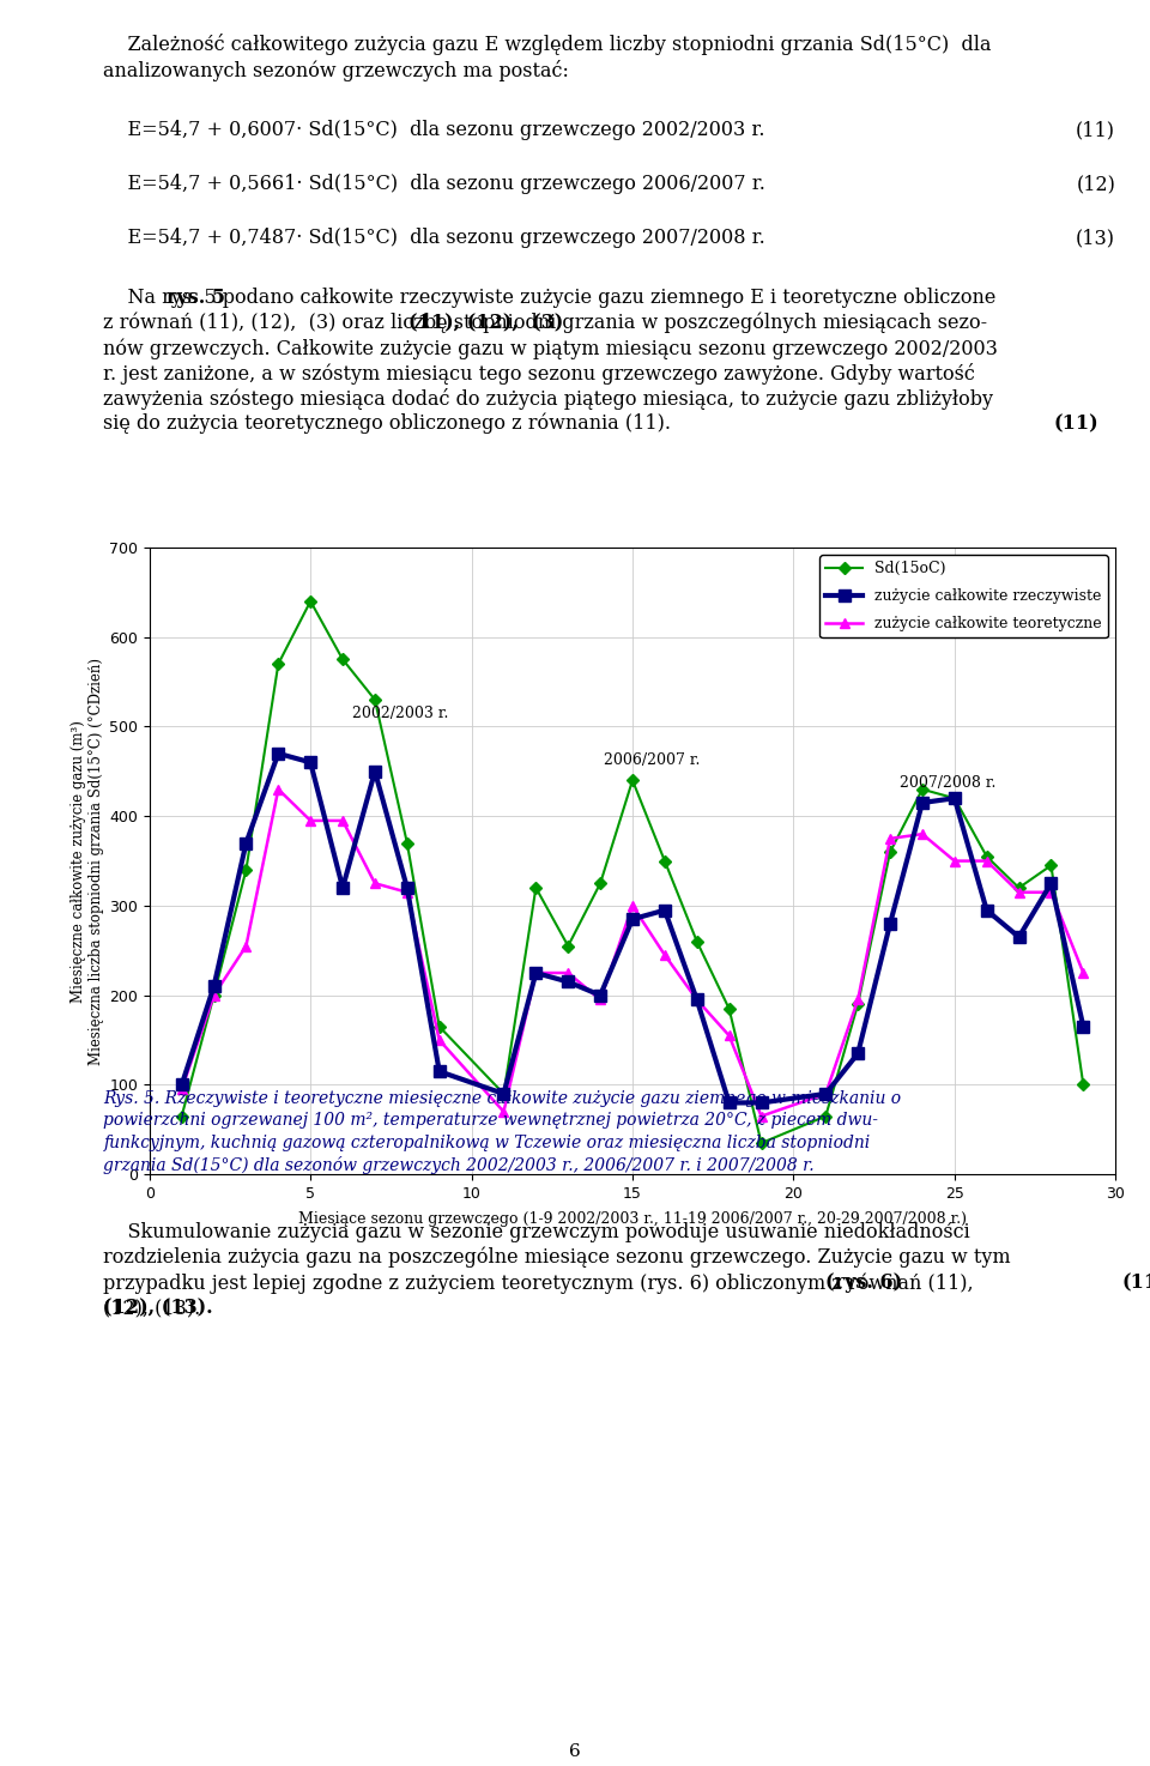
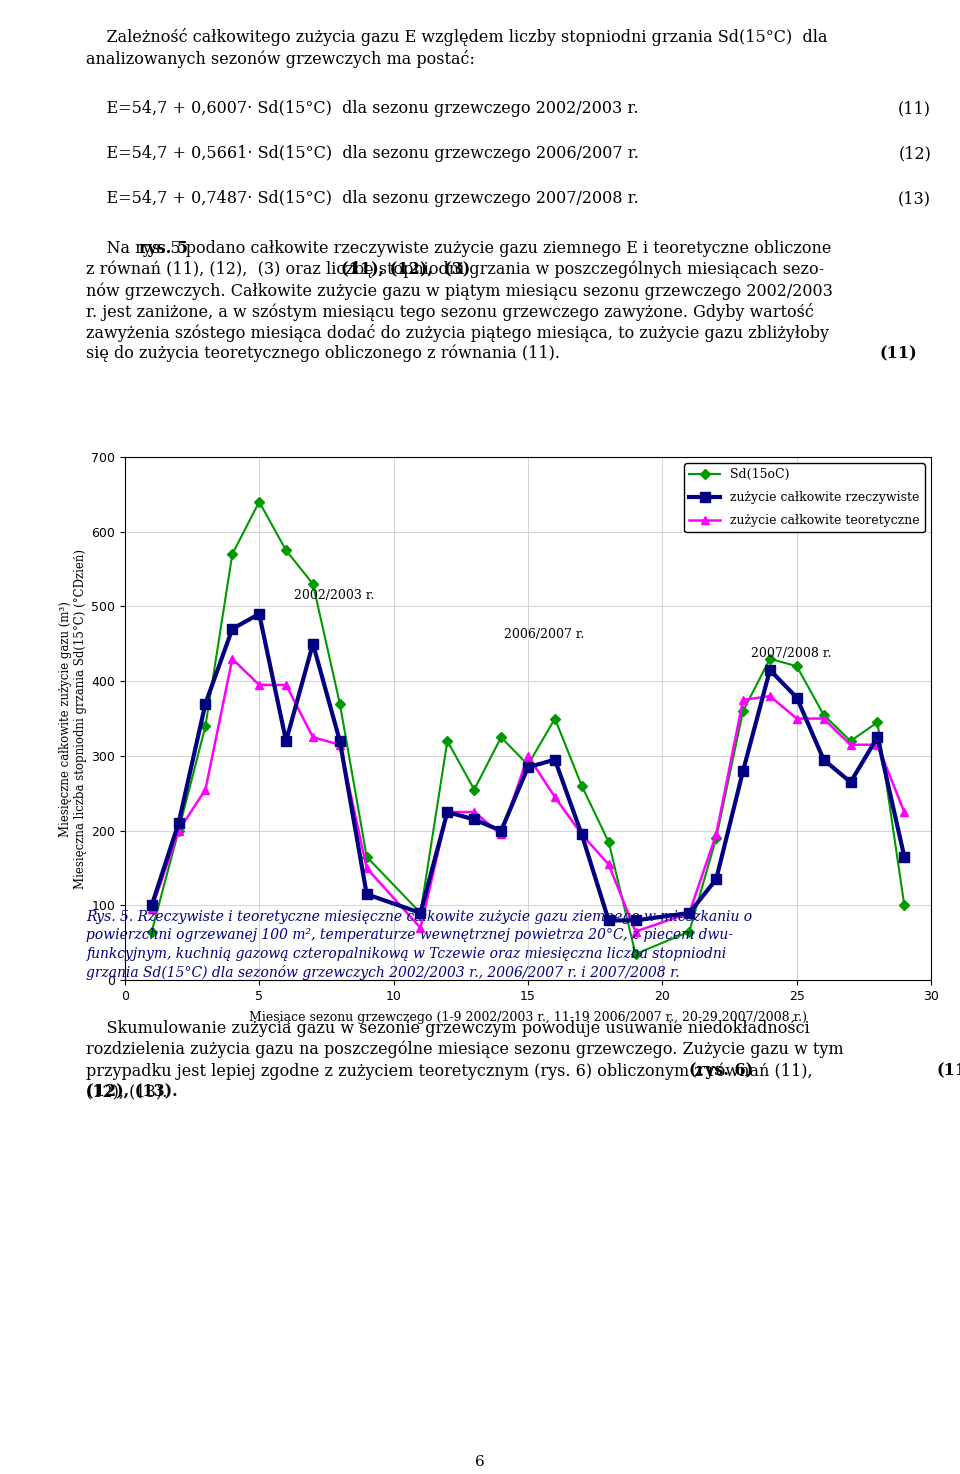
zużycie całkowite rzeczywiste/5: 460 -> 490
Sd(15oC)/15: 440 -> 288
zużycie całkowite rzeczywiste/25: 420 -> 378
